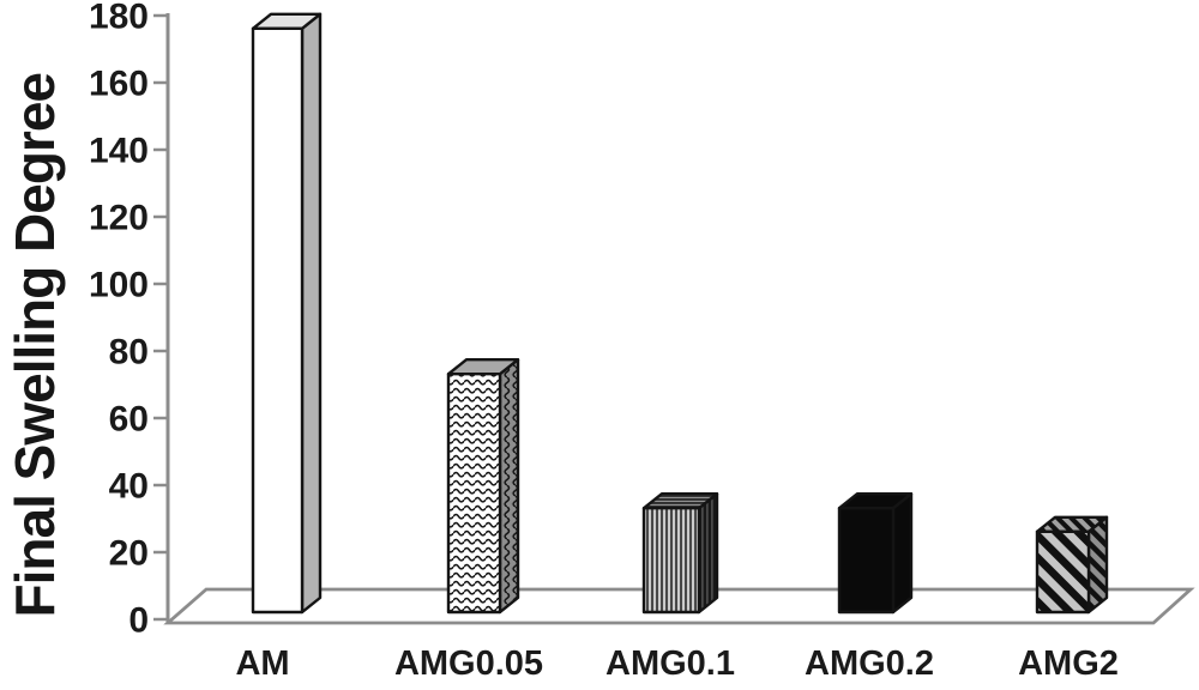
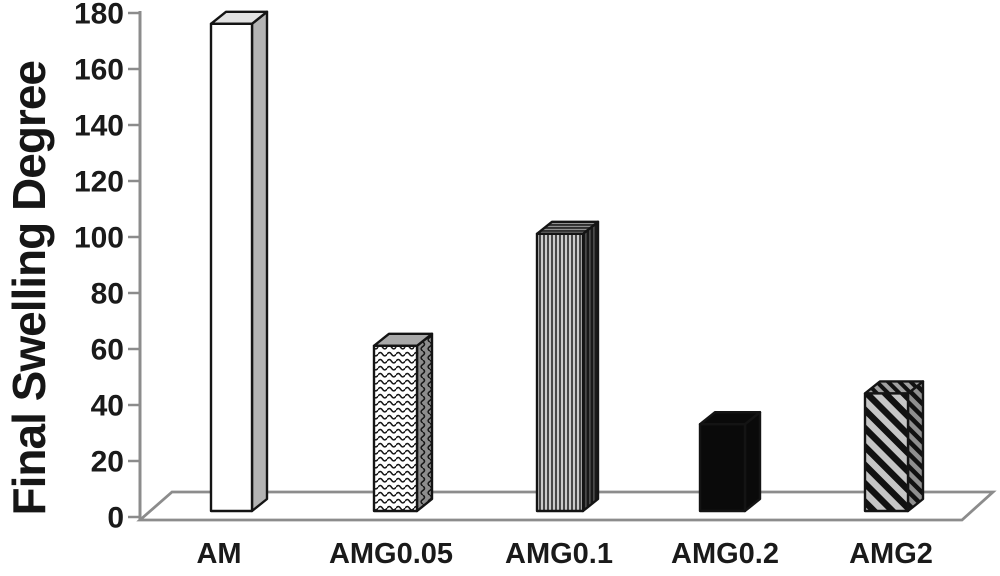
AMG0.05: 71 -> 59
AMG0.1: 31 -> 99
AMG2: 24 -> 42
